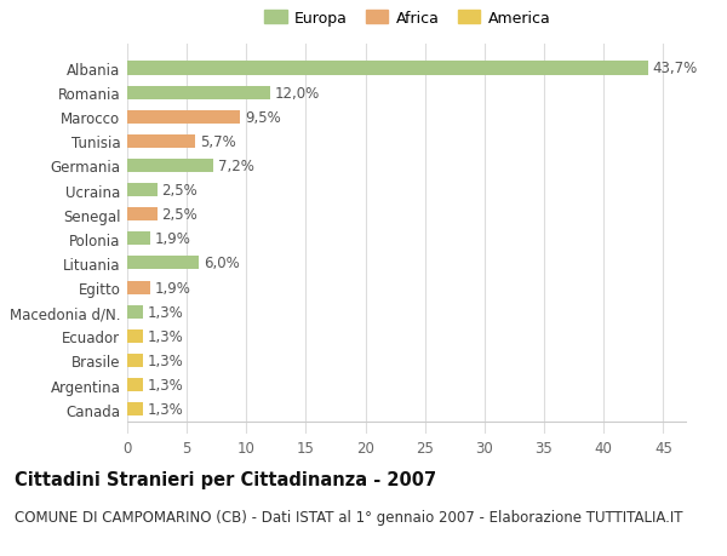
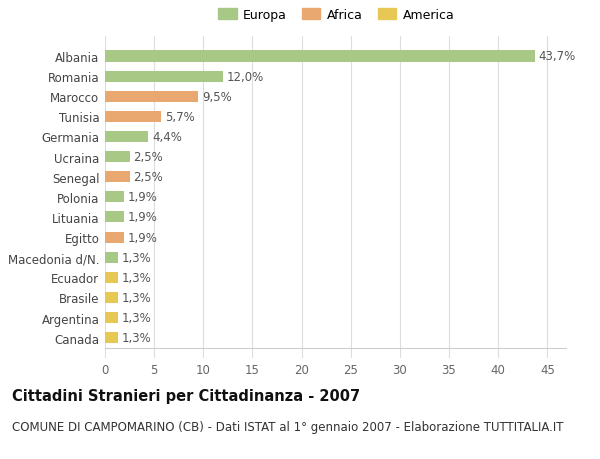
Germania: 7,2% -> 4,4%
Lituania: 6,0% -> 1,9%
